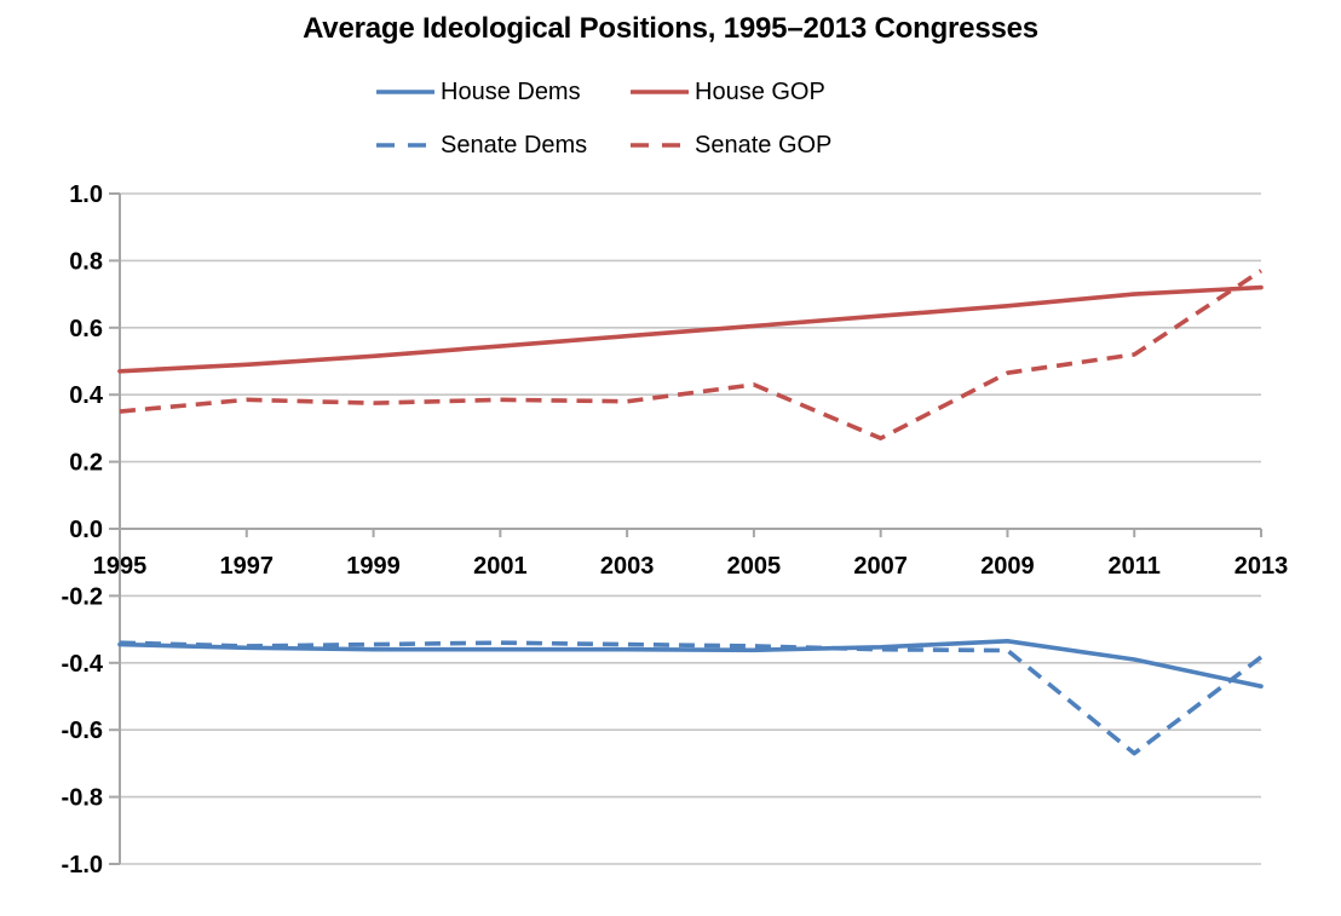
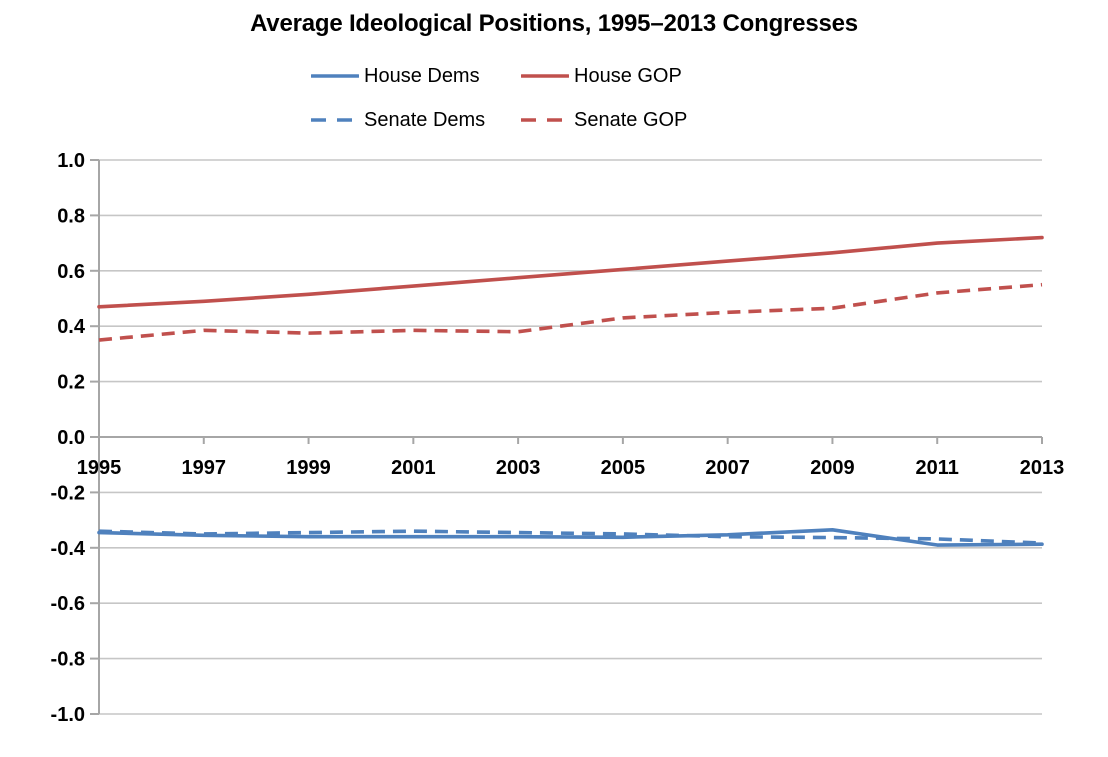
Senate GOP/2007: 0.27 -> 0.45
Senate Dems/2011: -0.67 -> -0.37
House Dems/2013: -0.47 -> -0.39
Senate GOP/2013: 0.77 -> 0.55
